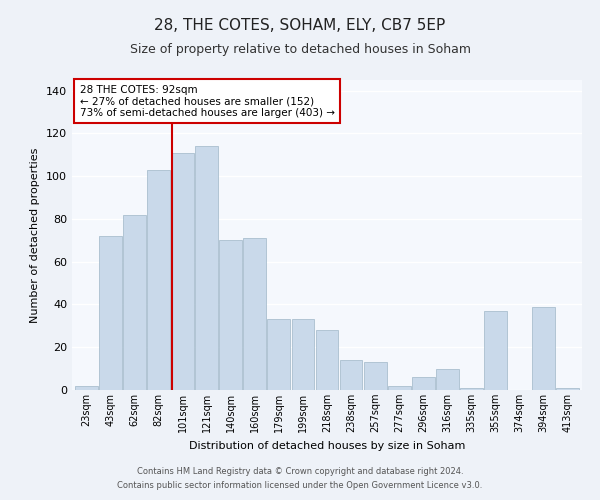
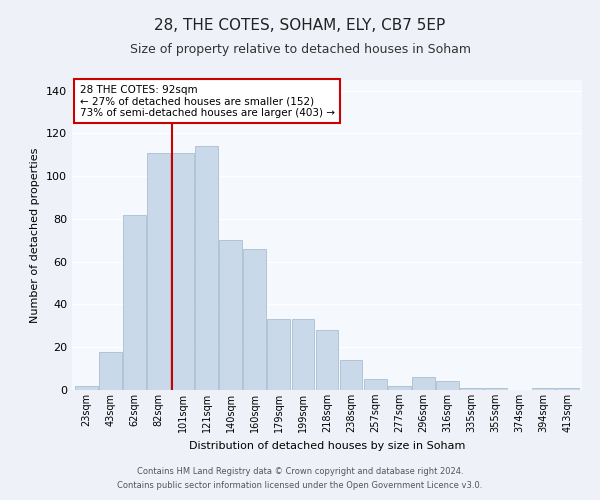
43sqm: 72 -> 18
82sqm: 103 -> 111
160sqm: 71 -> 66
257sqm: 13 -> 5
316sqm: 10 -> 4
355sqm: 37 -> 1
394sqm: 39 -> 1
